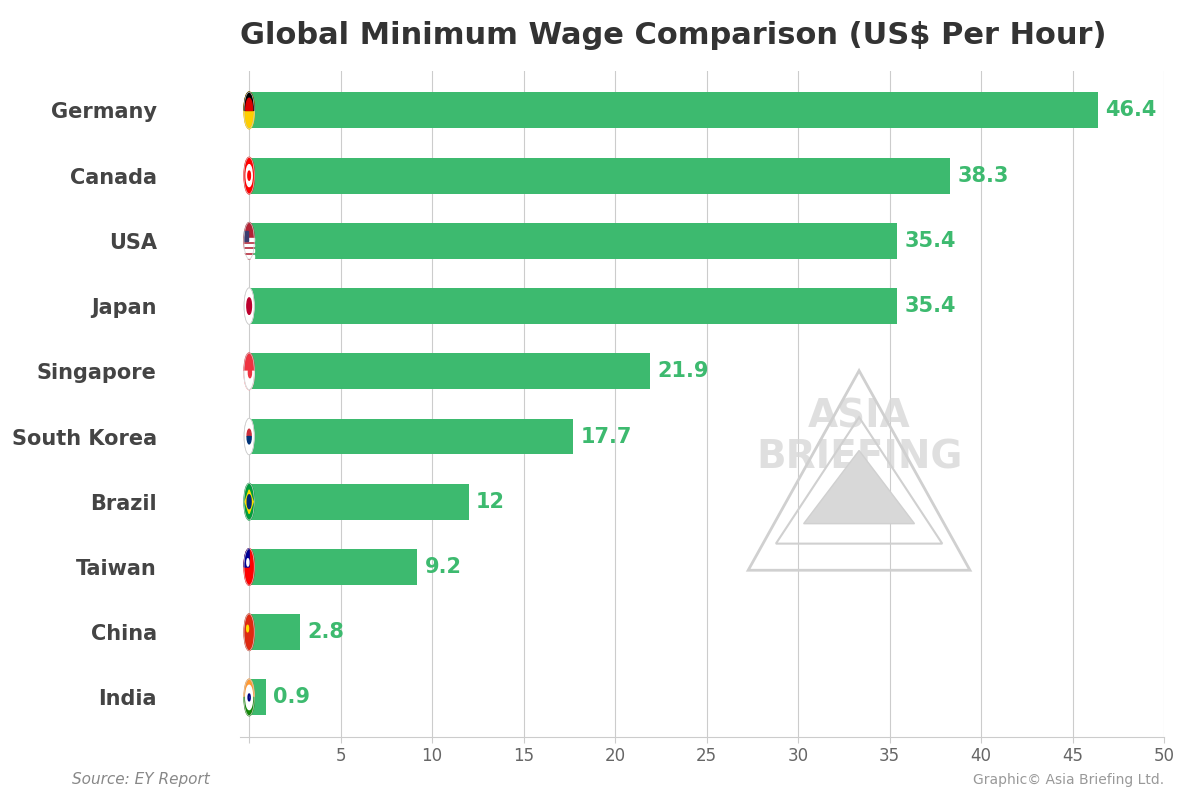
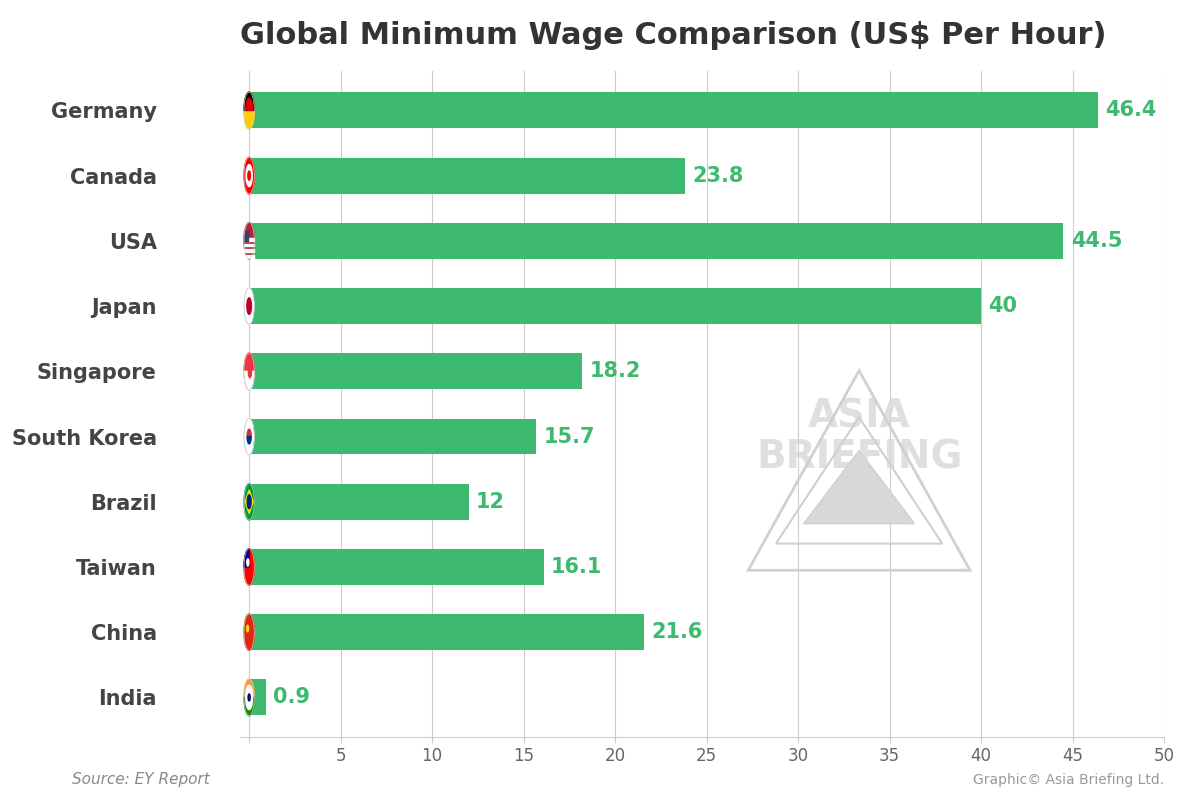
Canada: 38.3 -> 23.8
USA: 35.4 -> 44.5
Japan: 35.4 -> 40
Singapore: 21.9 -> 18.2
South Korea: 17.7 -> 15.7
Taiwan: 9.2 -> 16.1
China: 2.8 -> 21.6
